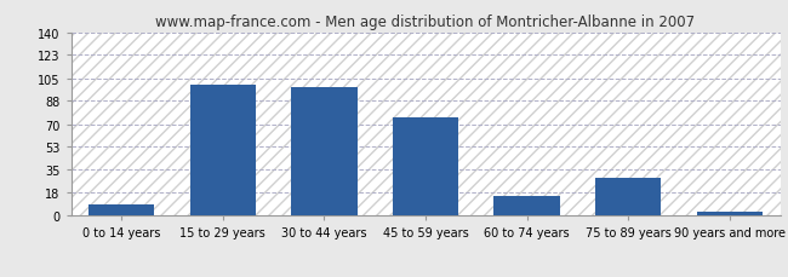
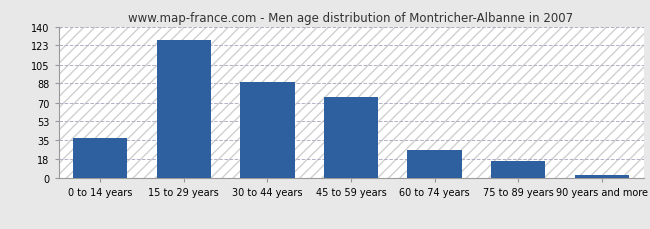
0 to 14 years: 9 -> 37
15 to 29 years: 100 -> 128
30 to 44 years: 98 -> 89
60 to 74 years: 15 -> 26
75 to 89 years: 29 -> 16
